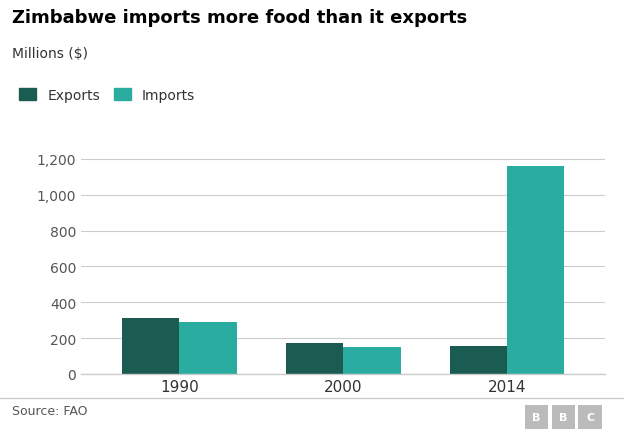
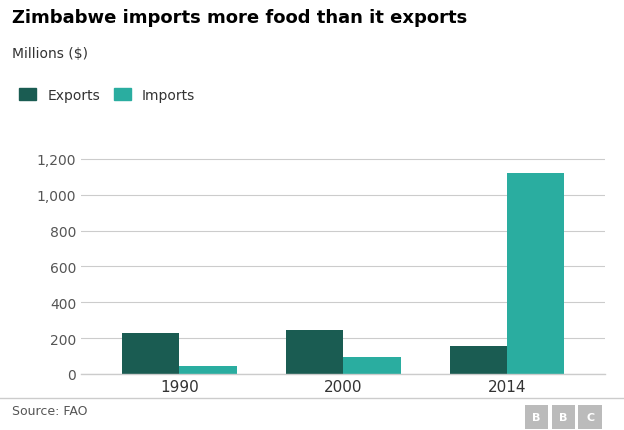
Exports/1990: 310 -> 230
Imports/1990: 290 -> 40
Exports/2000: 170 -> 240
Imports/2000: 150 -> 100
Imports/2014: 1,160 -> 1,120
